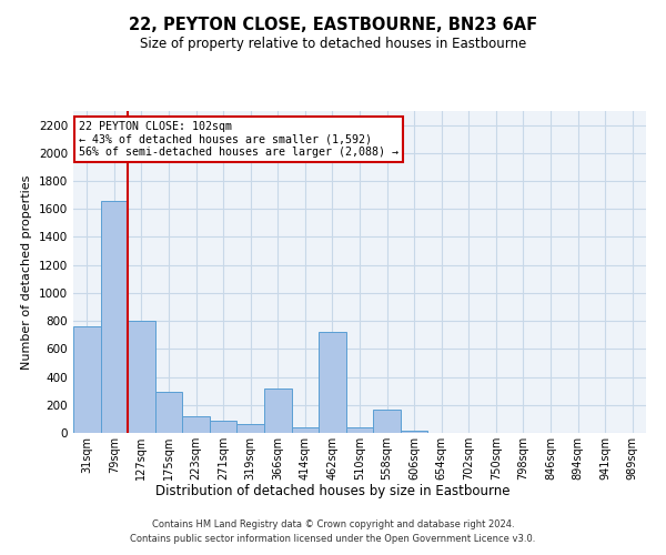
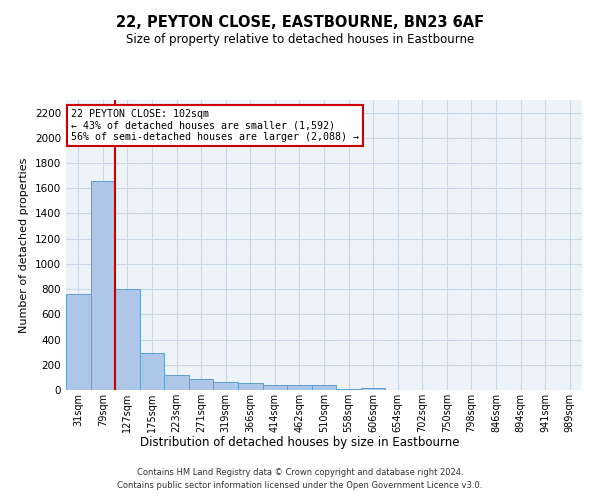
366sqm: 320 -> 60
462sqm: 720 -> 40
558sqm: 170 -> 0
